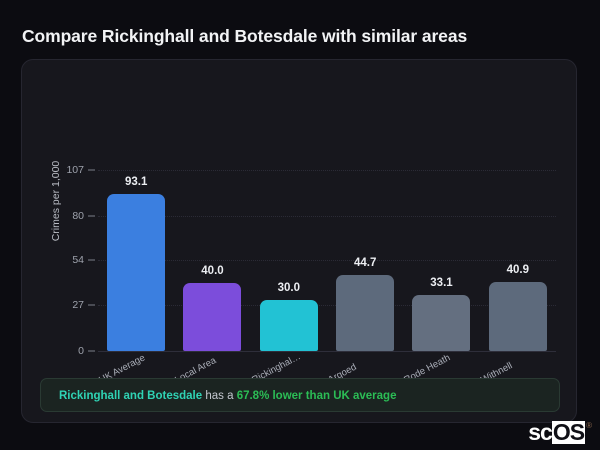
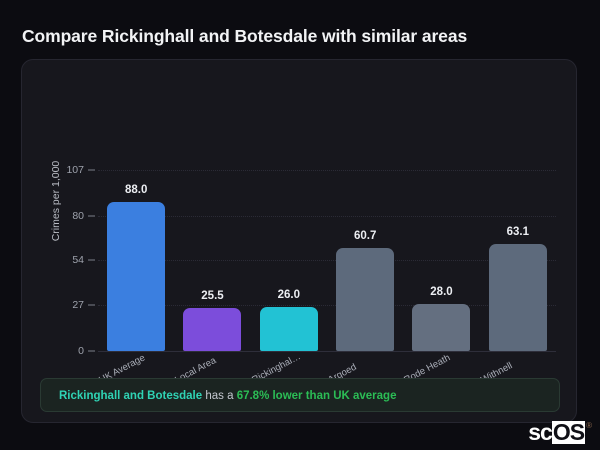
UK Average: 93.1 -> 88.0
Local Area: 40.0 -> 25.5
Rickinghal…: 30.0 -> 26.0
Argoed: 44.7 -> 60.7
Rode Heath: 33.1 -> 28.0
Withnell: 40.9 -> 63.1
